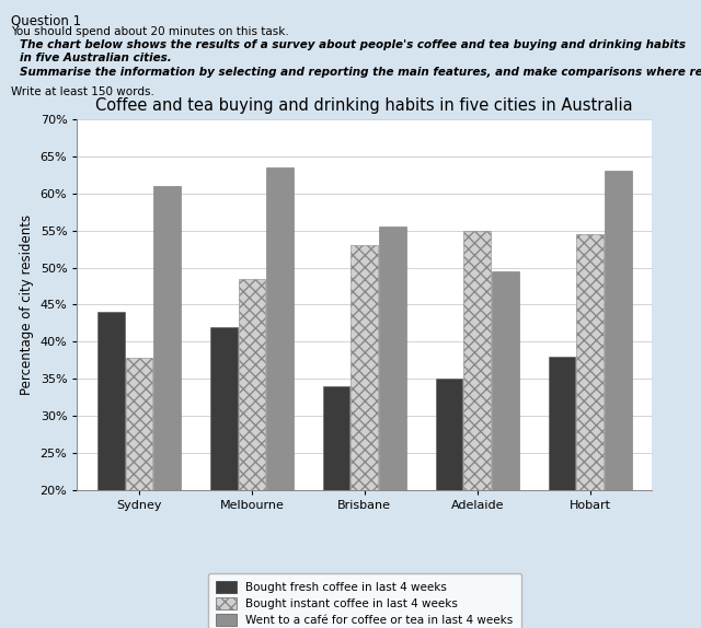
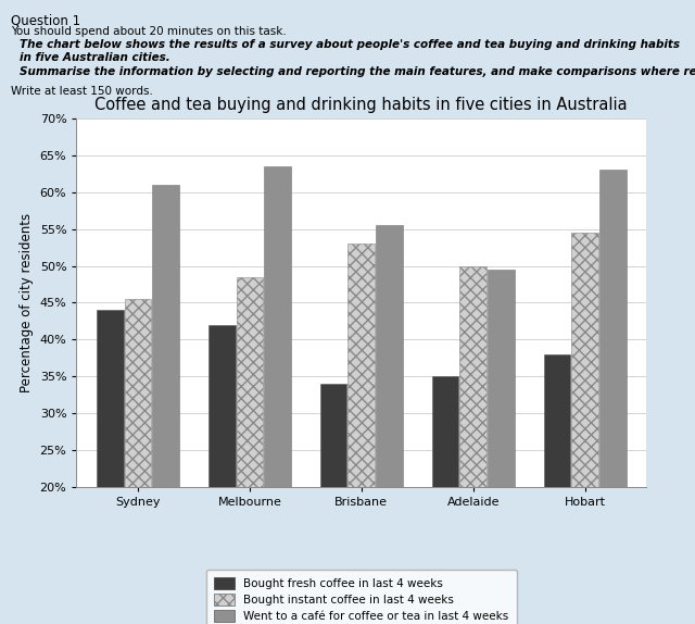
Bought instant coffee in last 4 weeks/Sydney: 37.8% -> 45.5%
Bought instant coffee in last 4 weeks/Adelaide: 55.0% -> 50.0%
